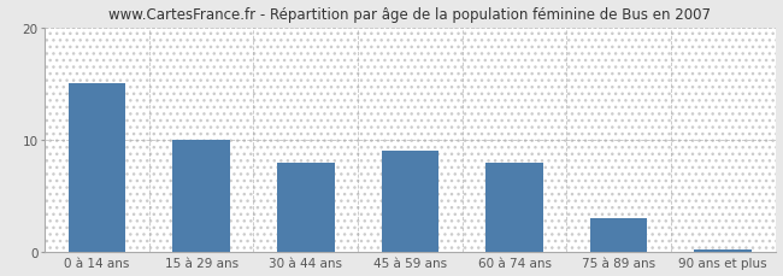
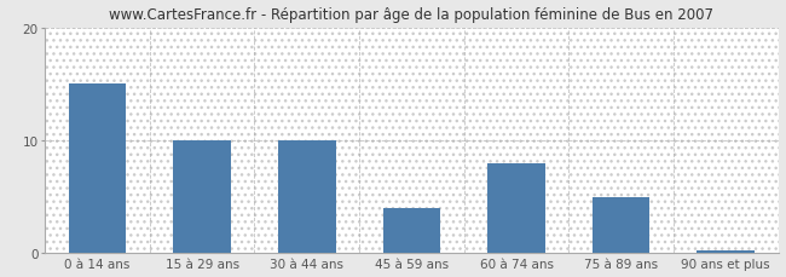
30 à 44 ans: 8.0 -> 10.0
45 à 59 ans: 9.0 -> 4.0
75 à 89 ans: 3.0 -> 5.0
